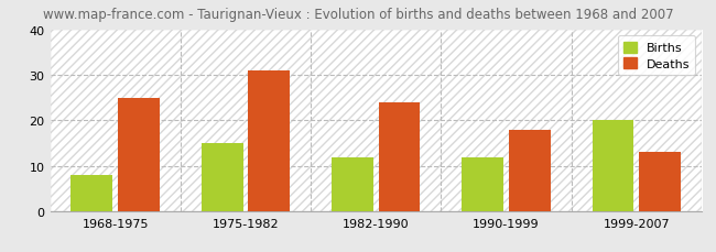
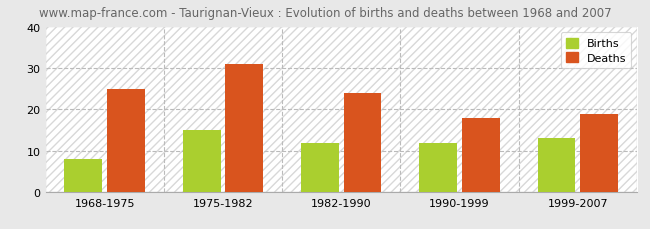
Births/1999-2007: 20 -> 13
Deaths/1999-2007: 13 -> 19
